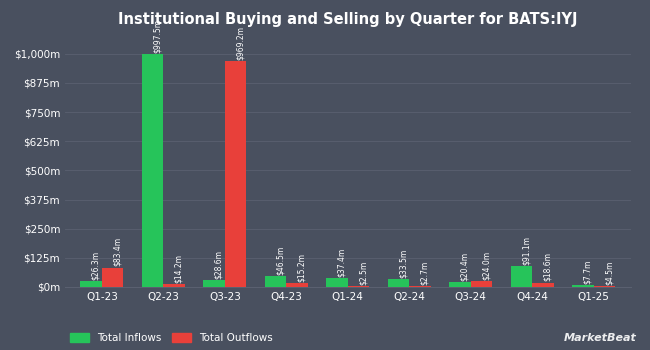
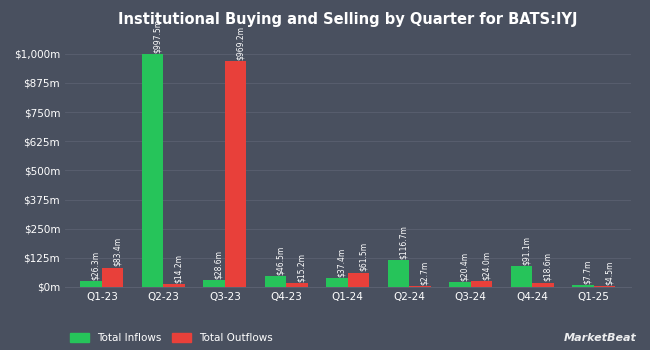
Total Outflows/Q1-24: $2.5m -> $61.5m
Total Inflows/Q2-24: $33.5m -> $116.7m
